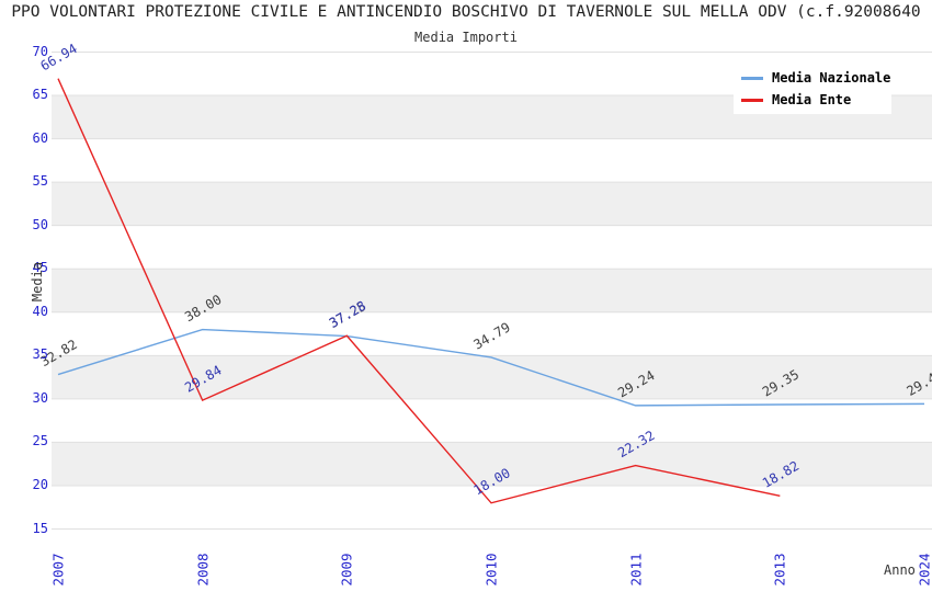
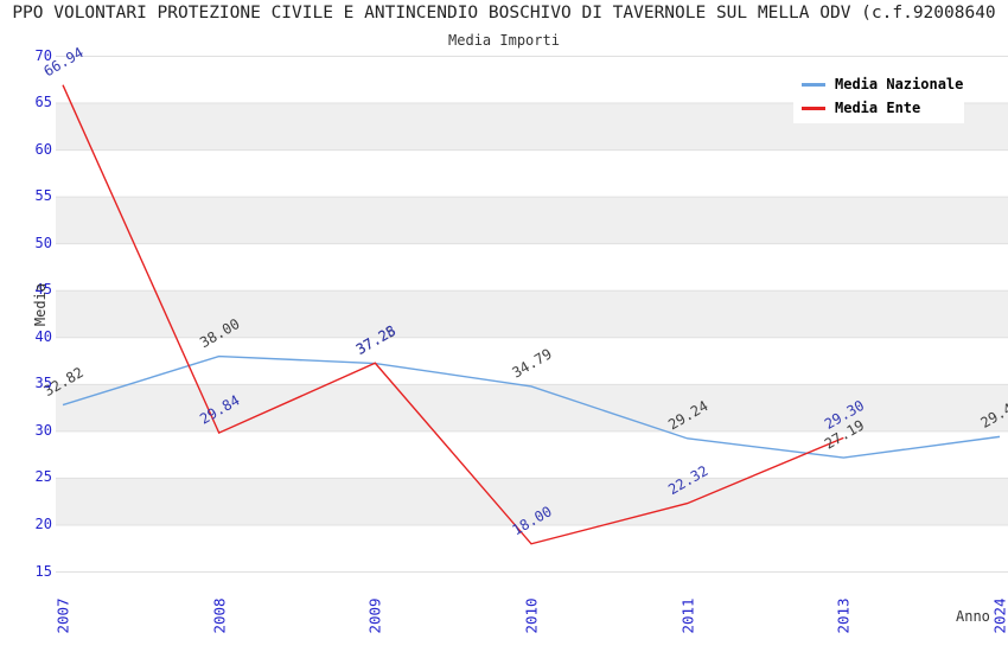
Media Nazionale/2013: 29.35 -> 27.19
Media Ente/2013: 18.82 -> 29.30
